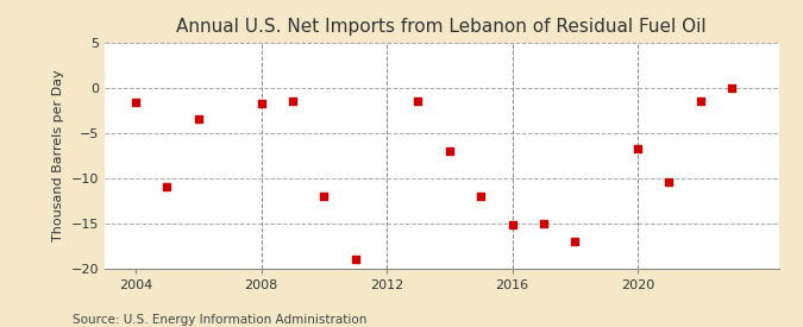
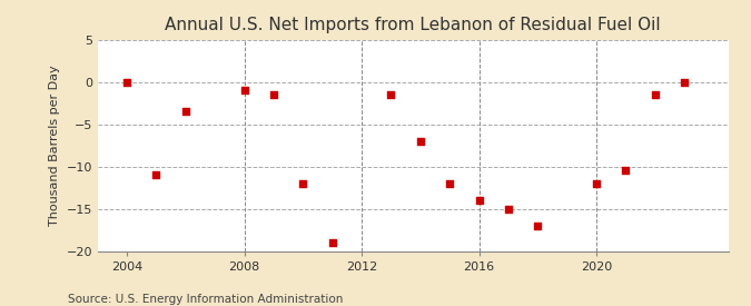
2004: -1.6 -> -0.1
2008: -1.8 -> -1.0
2016: -15.2 -> -14.0
2020: -6.8 -> -12.0
